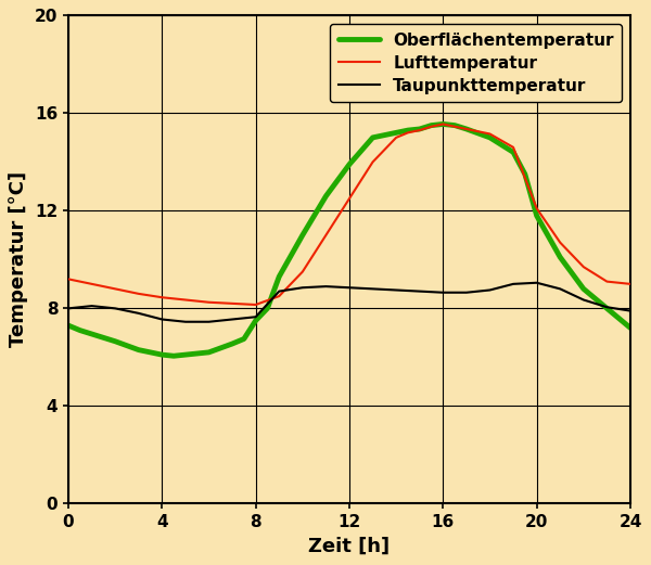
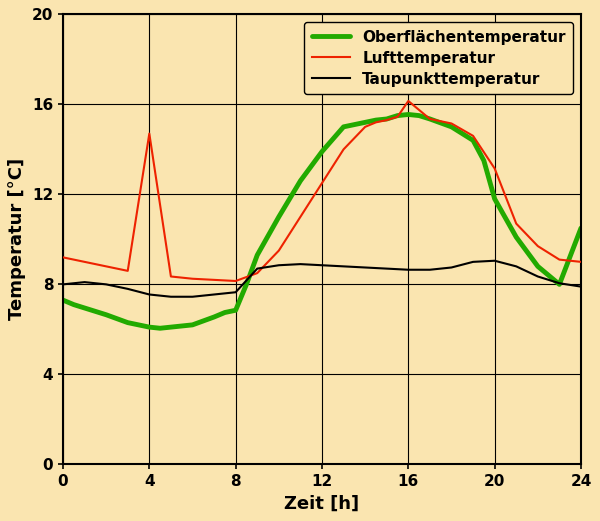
Lufttemperatur/4: 8.45 -> 14.70
Oberflächentemperatur/8: 7.50 -> 6.85
Lufttemperatur/16: 15.55 -> 16.15
Lufttemperatur/20: 12.10 -> 13.15
Oberflächentemperatur/24: 7.20 -> 10.50
